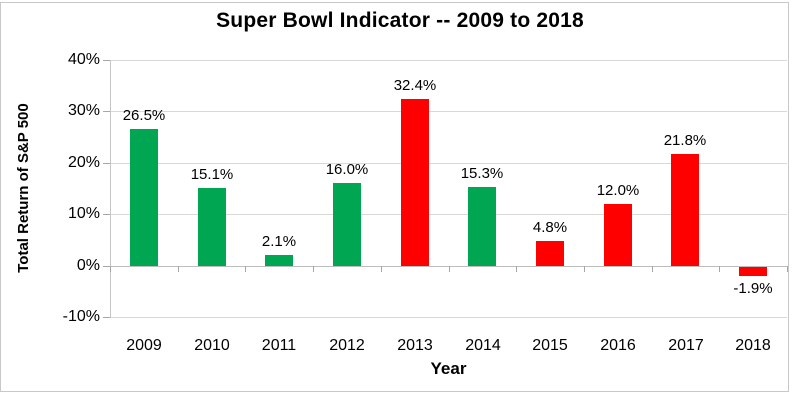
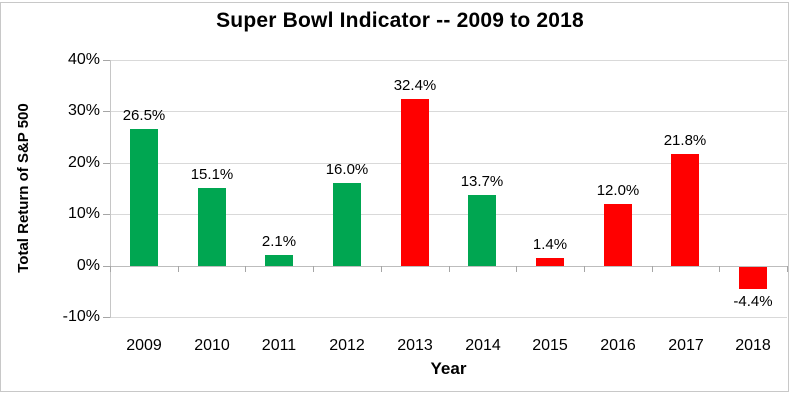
2014: 15.3% -> 13.7%
2015: 4.8% -> 1.4%
2018: -1.9% -> -4.4%
